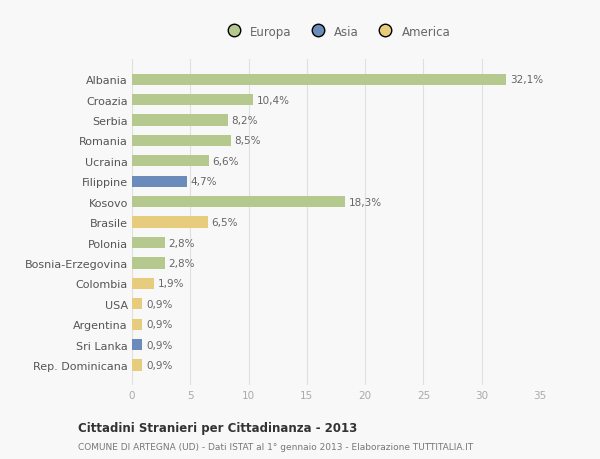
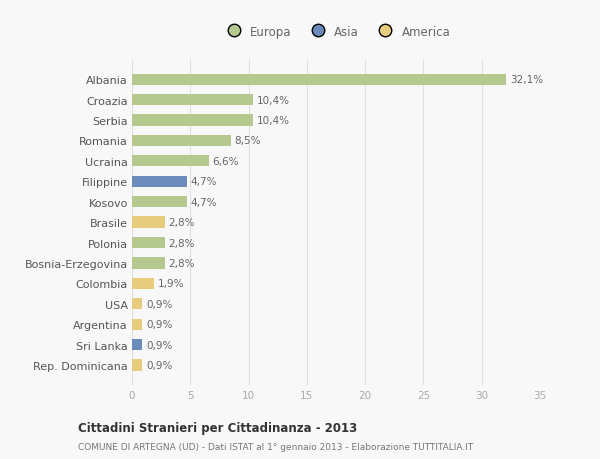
Serbia: 8,2% -> 10,4%
Kosovo: 18,3% -> 4,7%
Brasile: 6,5% -> 2,8%
